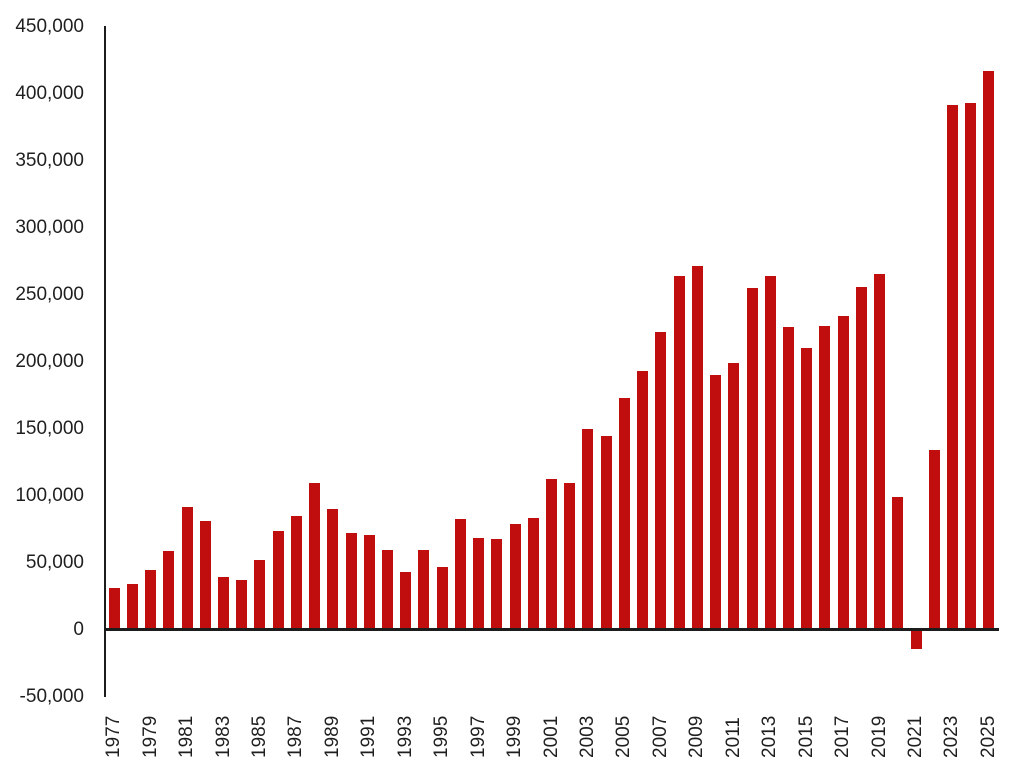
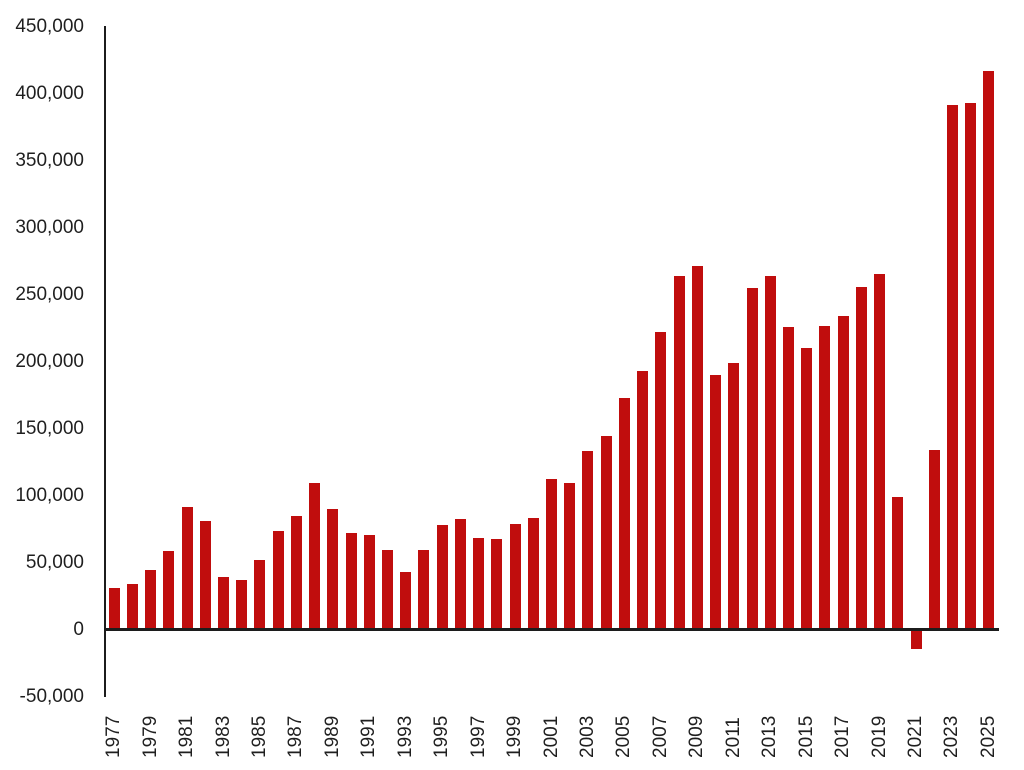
1995: 47000 -> 78000
2003: 150000 -> 134000
